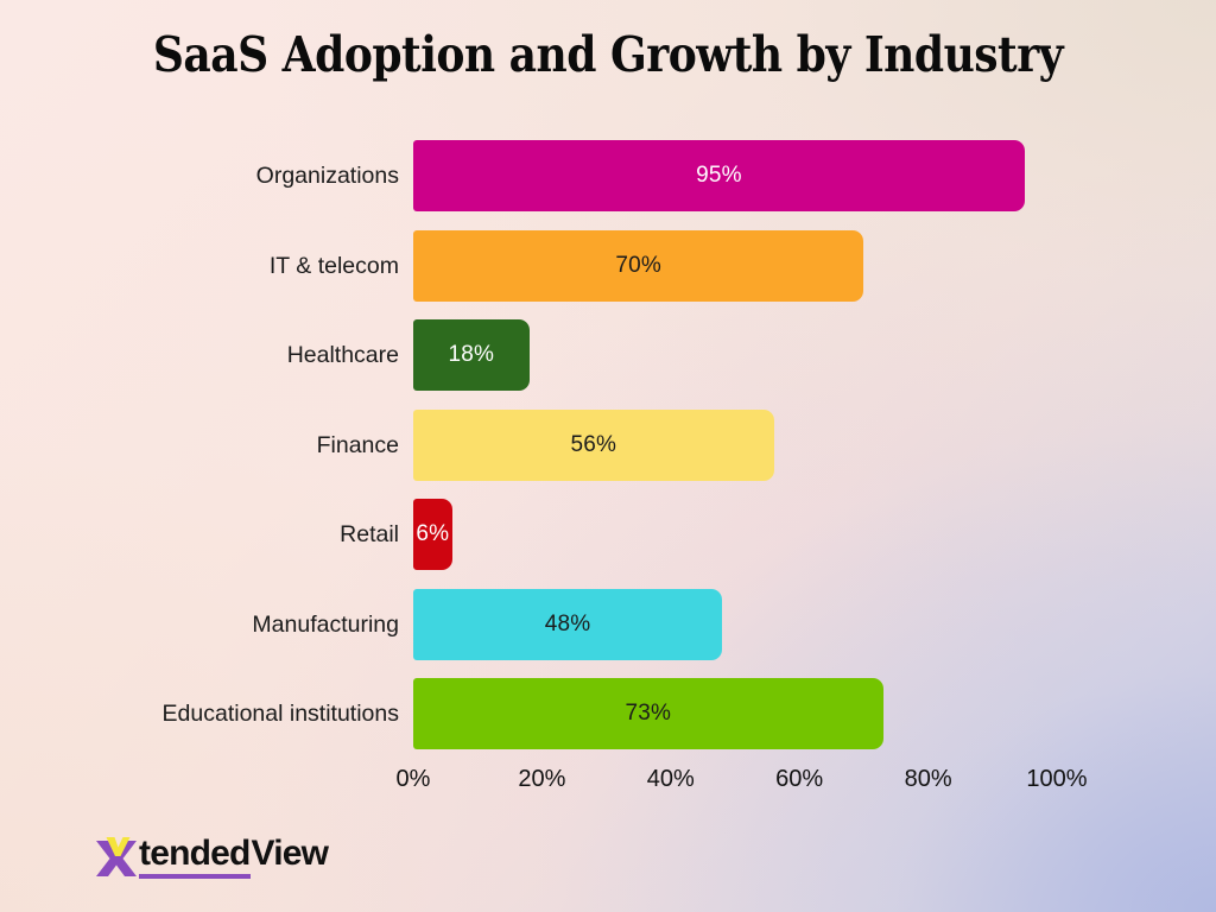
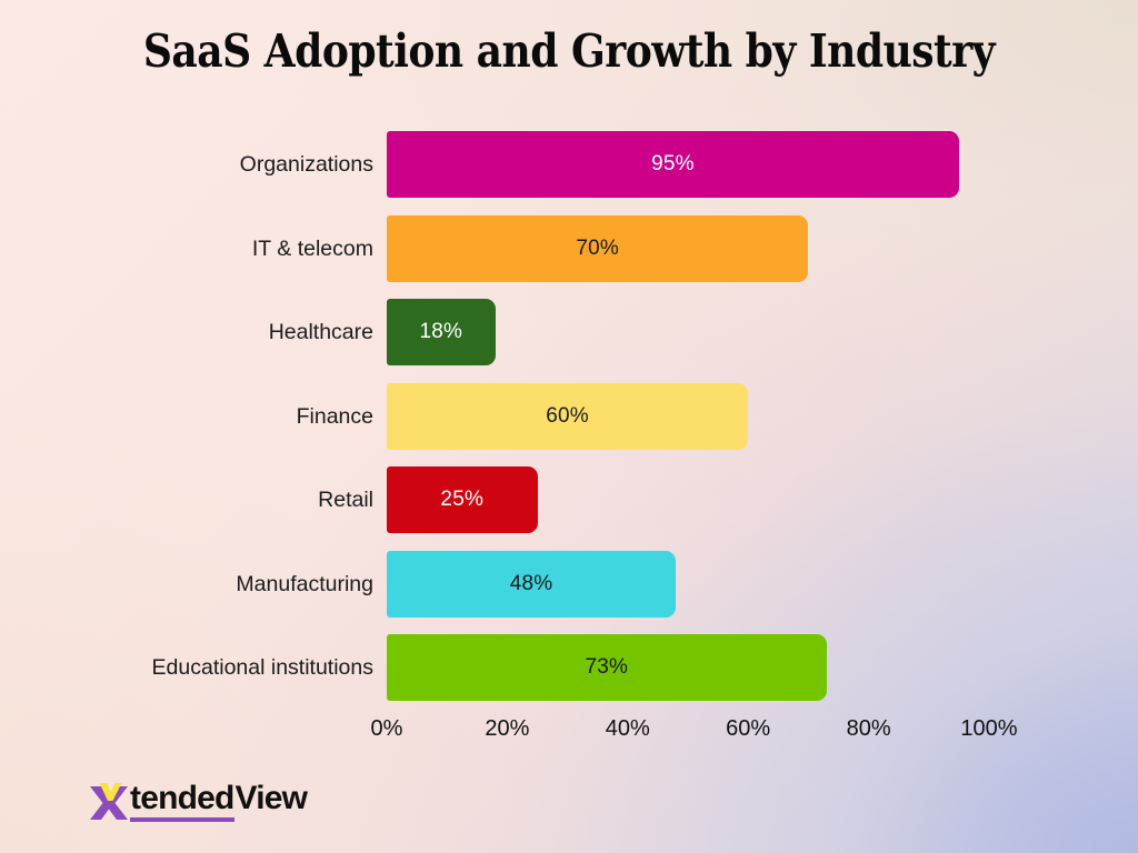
Finance: 56% -> 60%
Retail: 6% -> 25%
